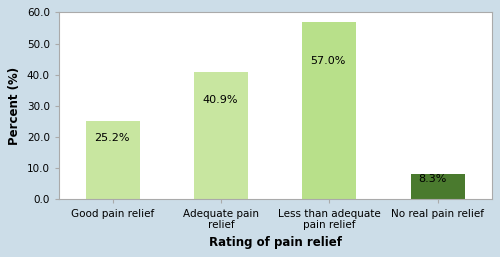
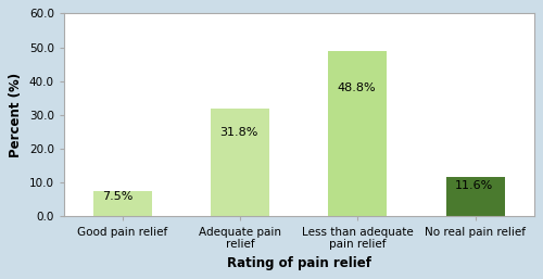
Good pain relief: 25.2% -> 7.5%
Adequate pain relief: 40.9% -> 31.8%
Less than adequate pain relief: 57.0% -> 48.8%
No real pain relief: 8.3% -> 11.6%
